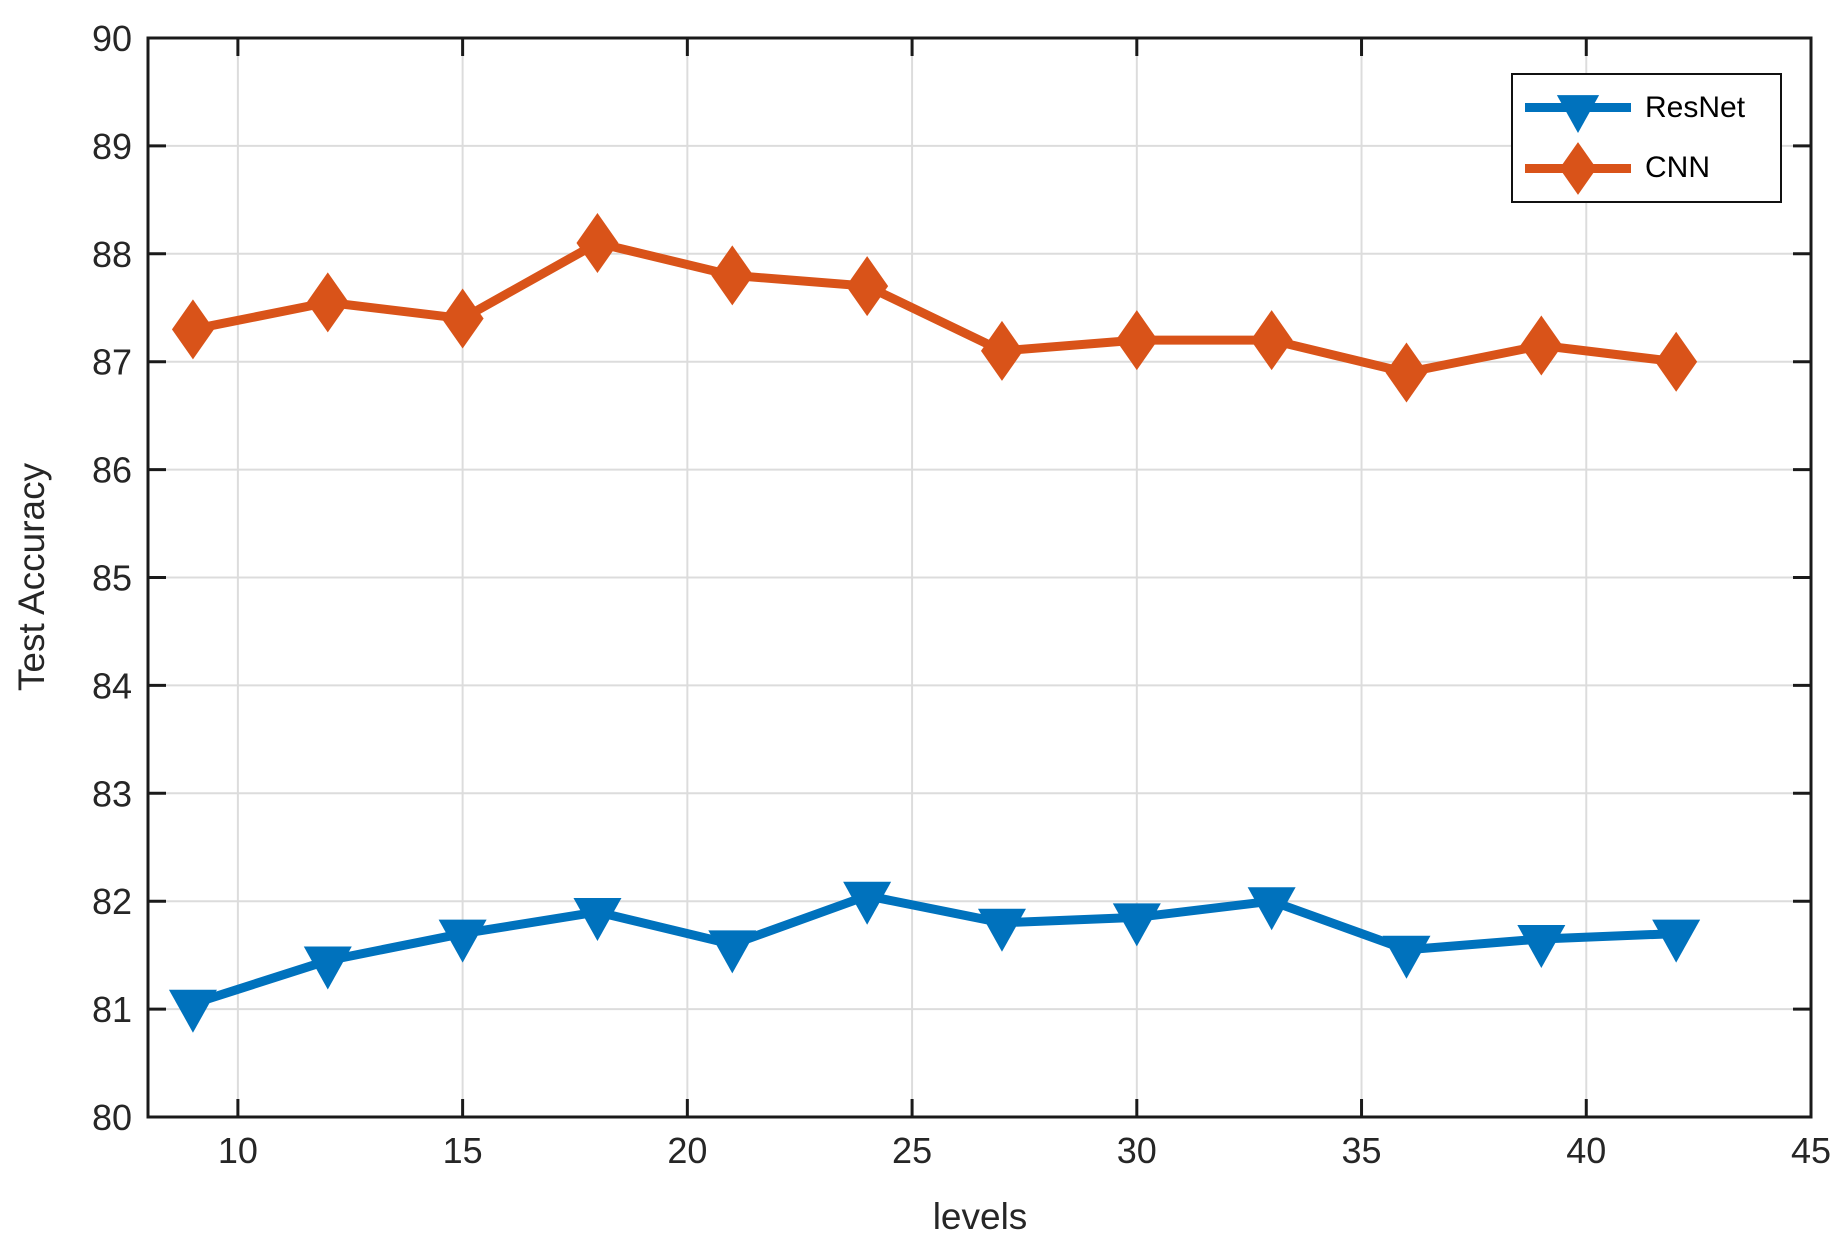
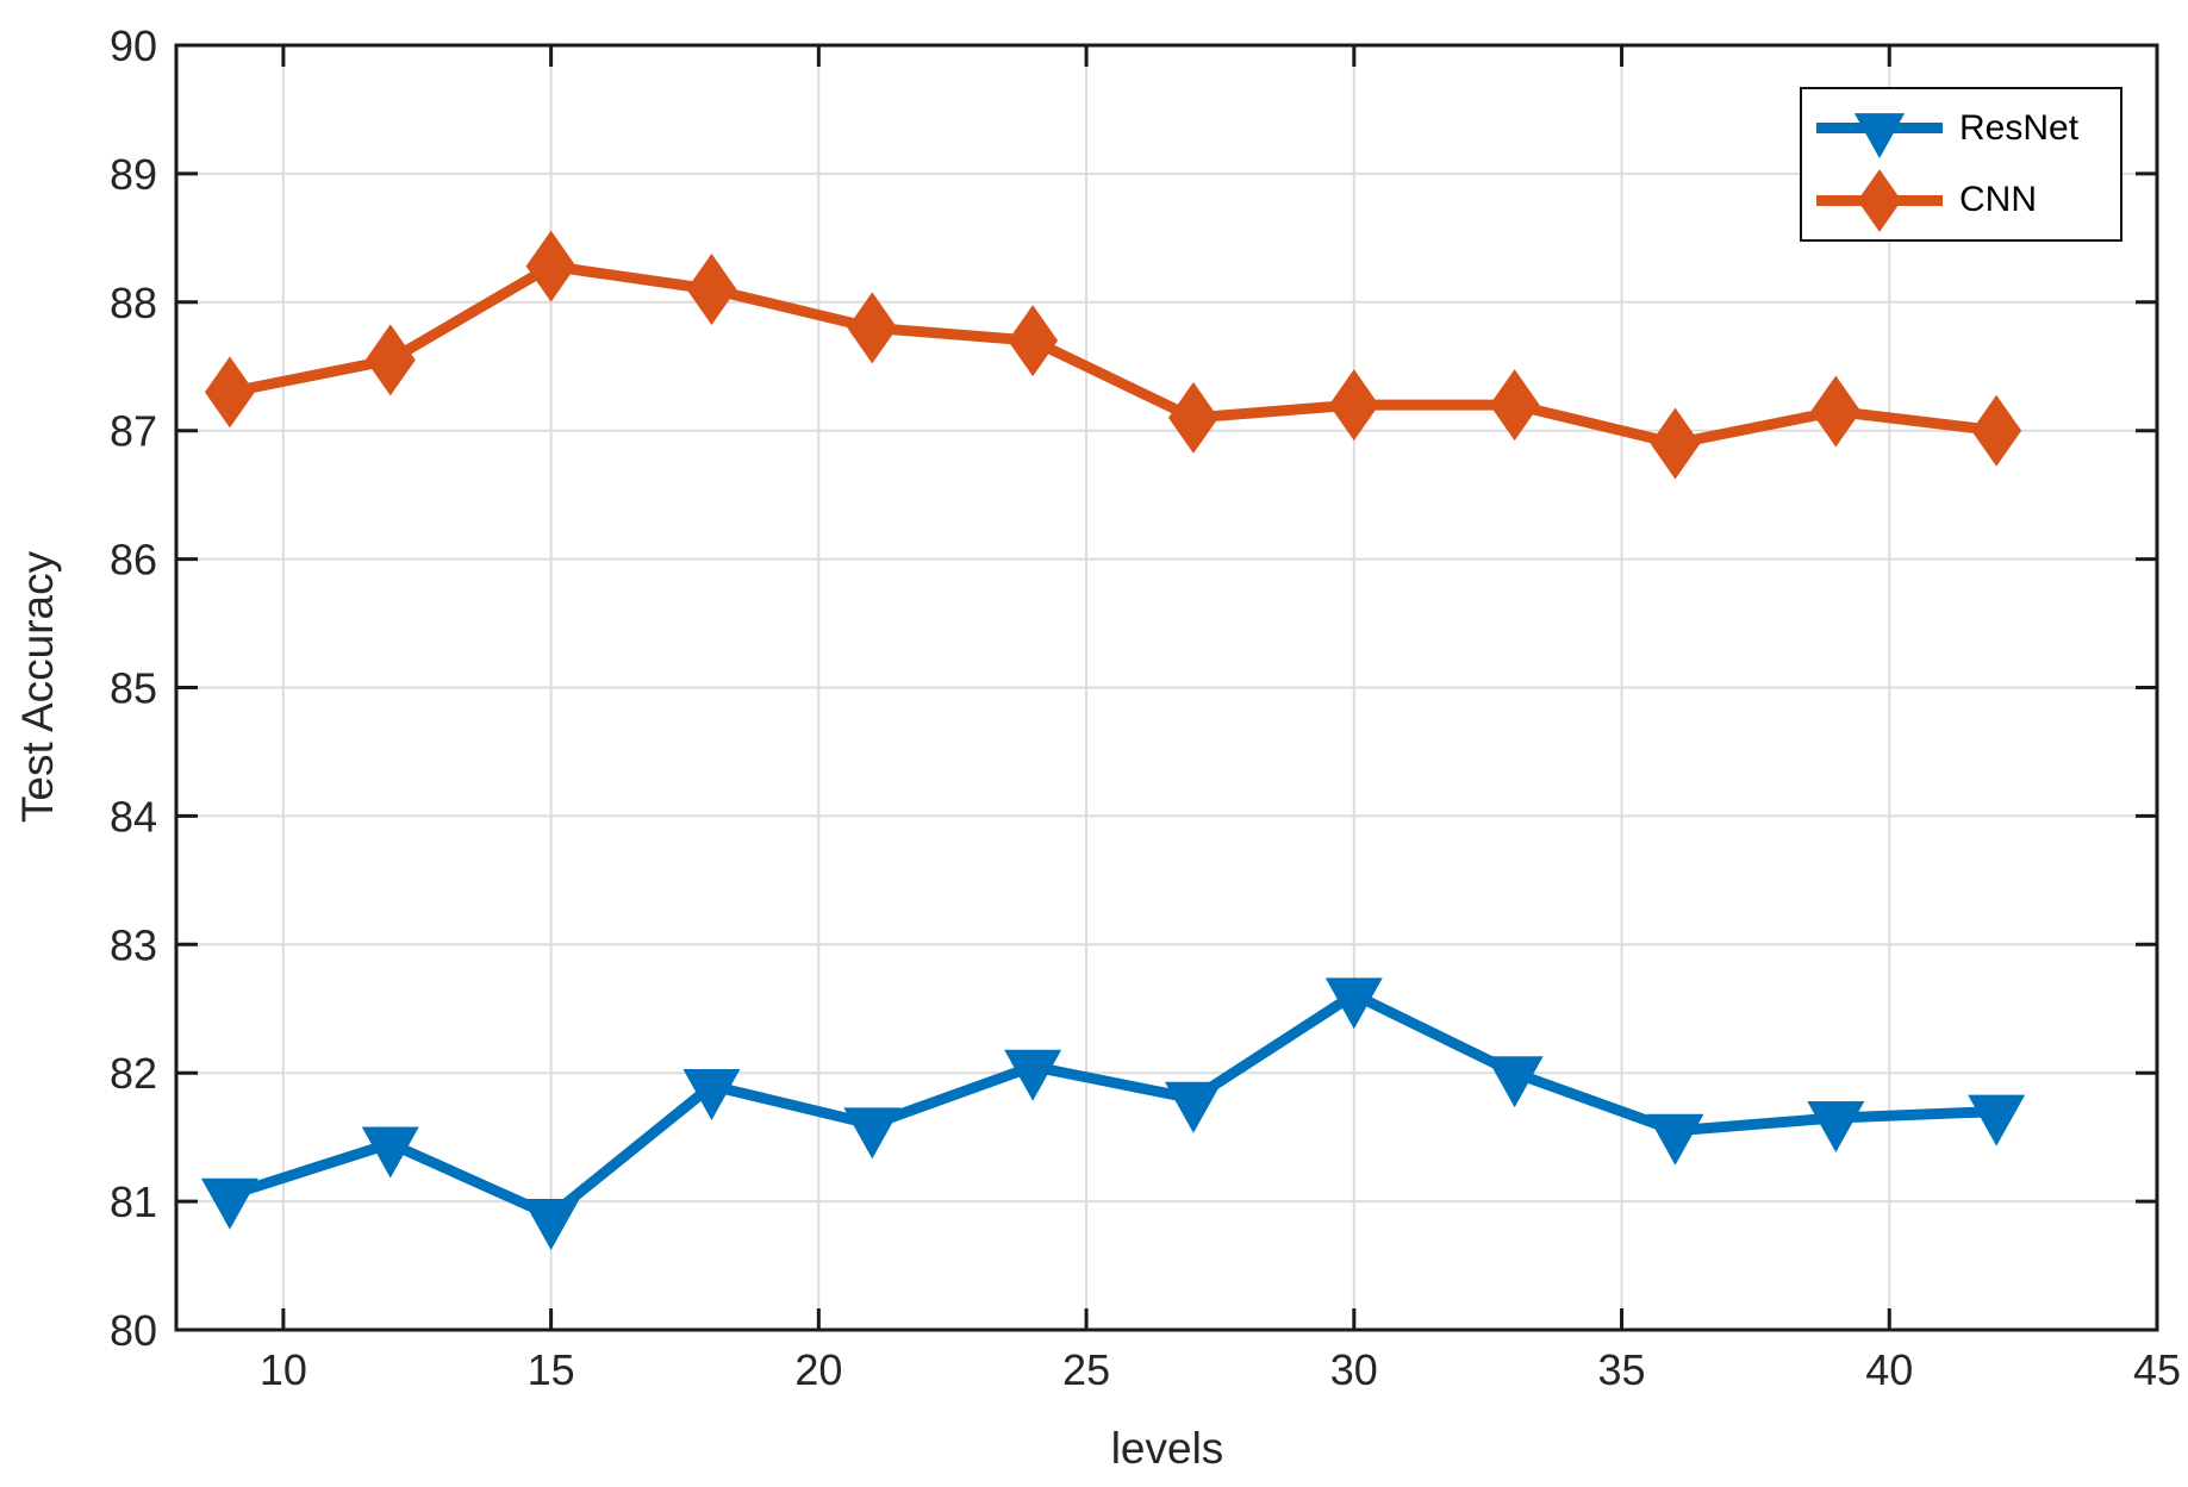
ResNet/15: 81.70 -> 80.89
CNN/15: 87.40 -> 88.28
ResNet/30: 81.85 -> 82.61
